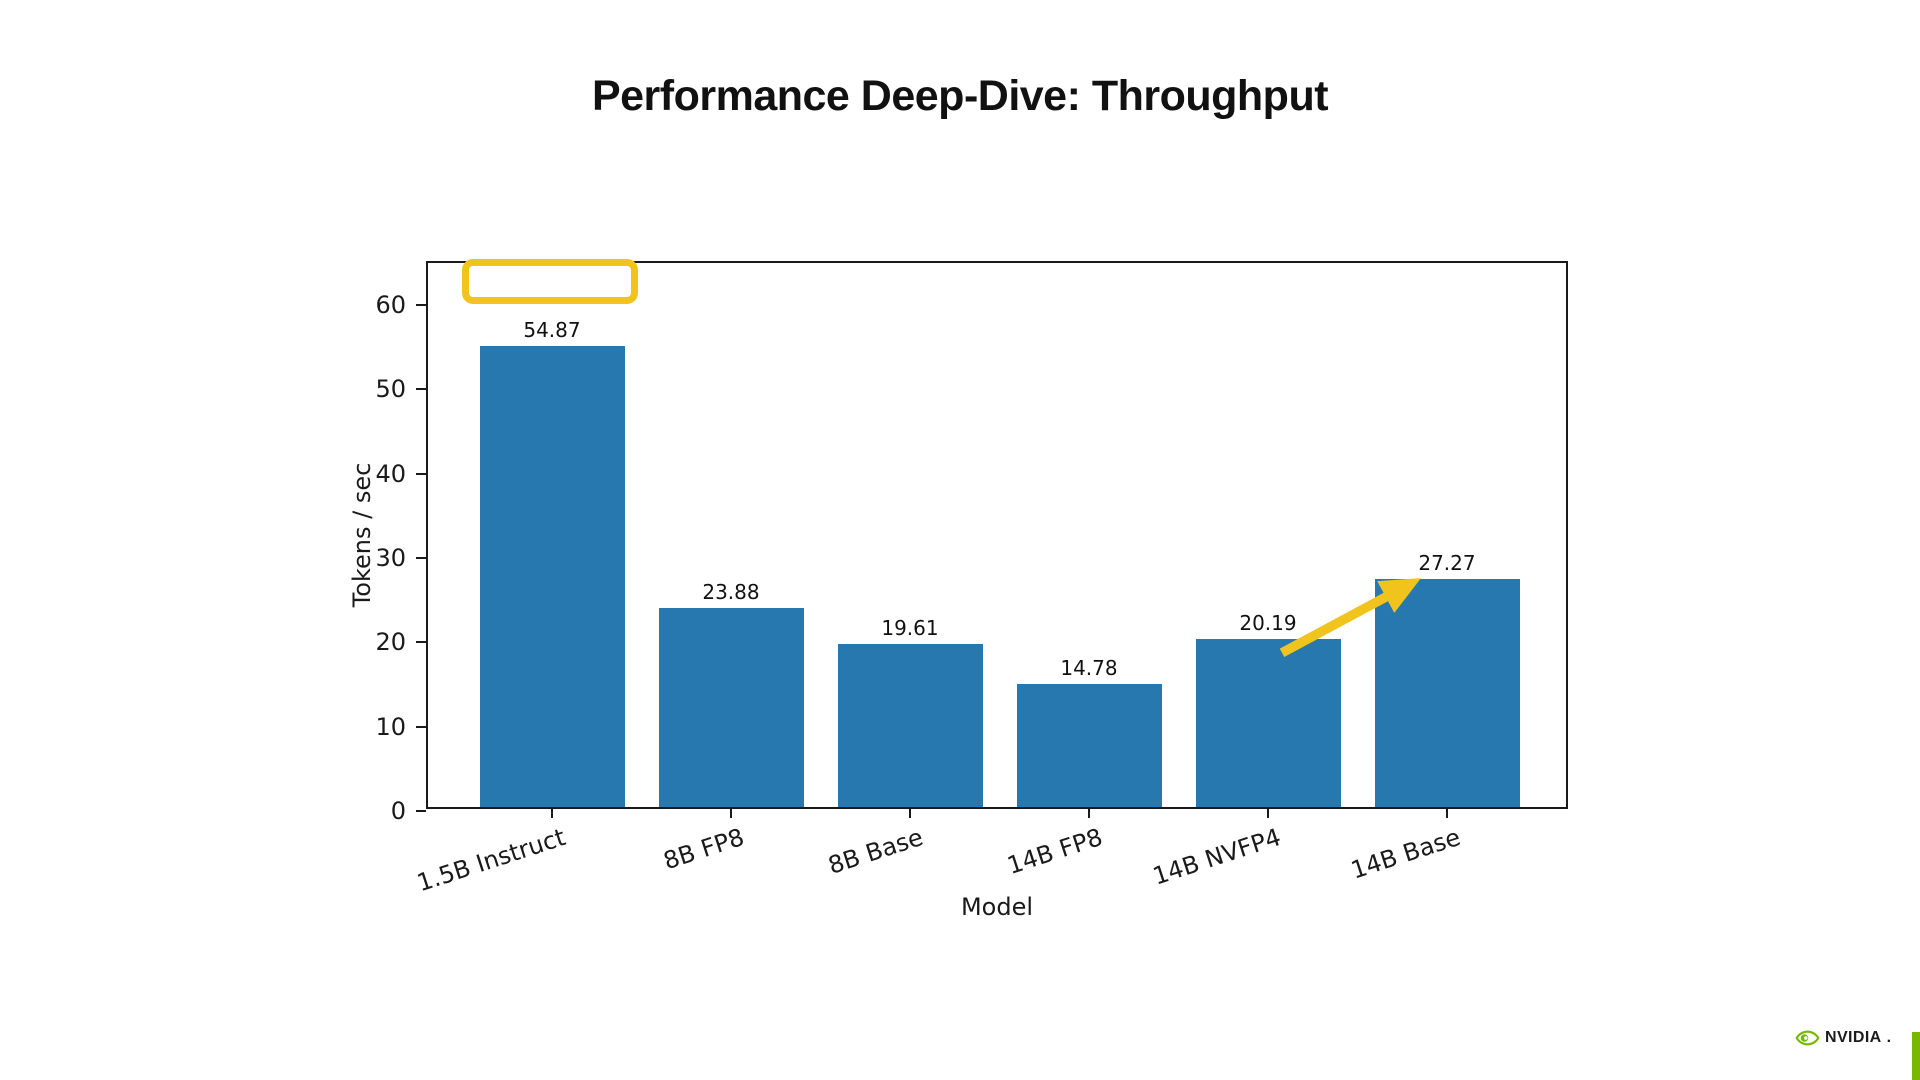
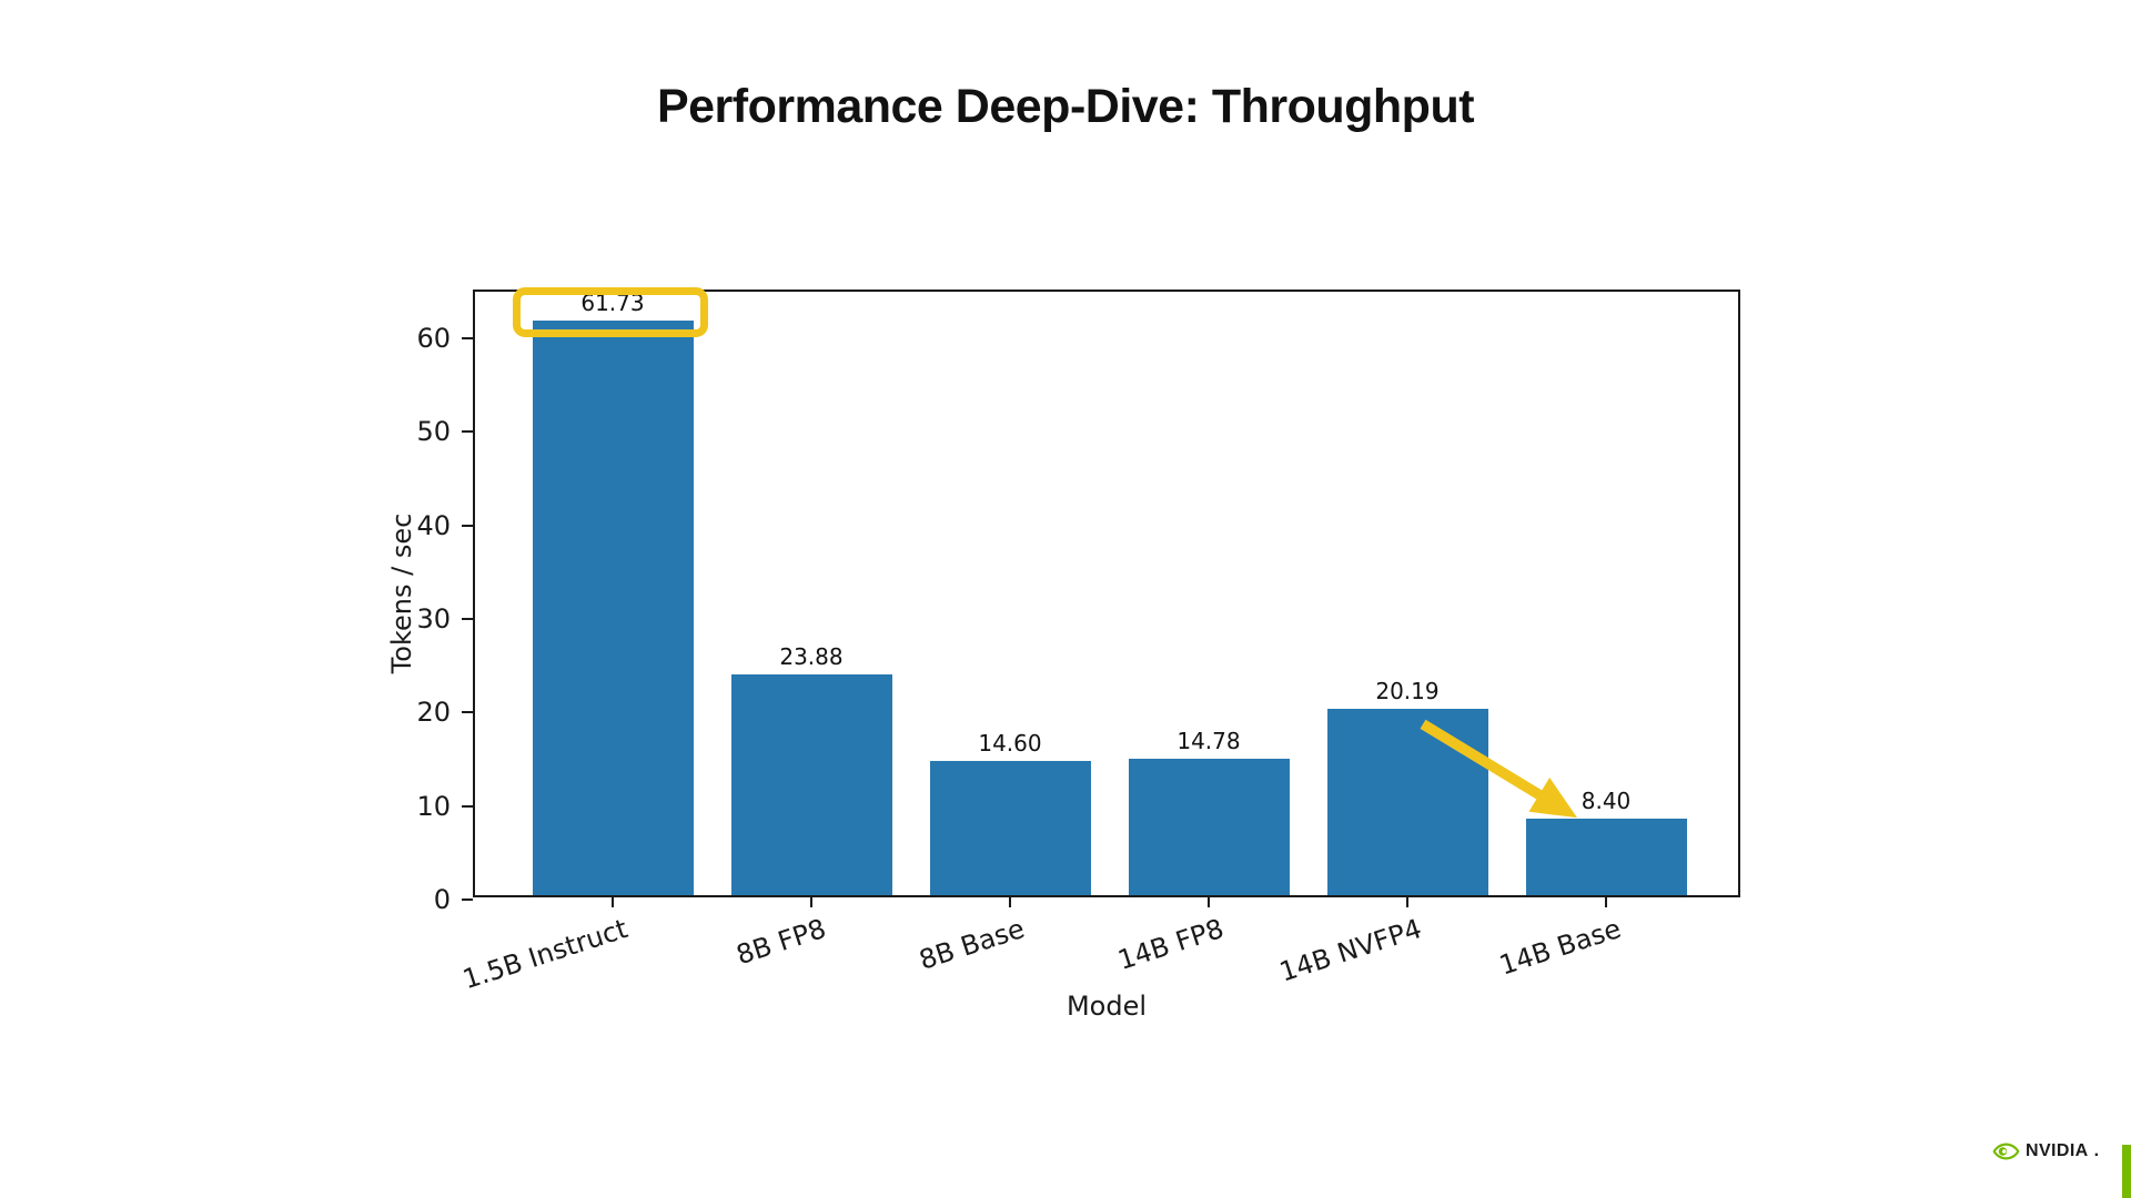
1.5B Instruct: 54.87 -> 61.73
8B Base: 19.61 -> 14.60
14B Base: 27.27 -> 8.40
